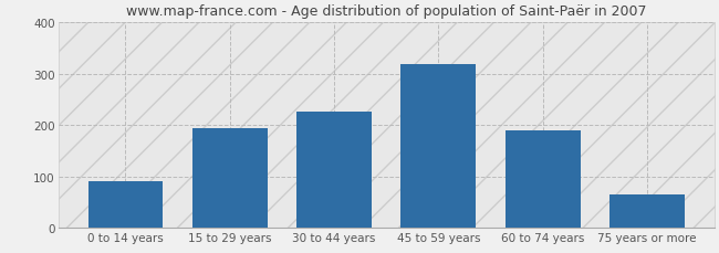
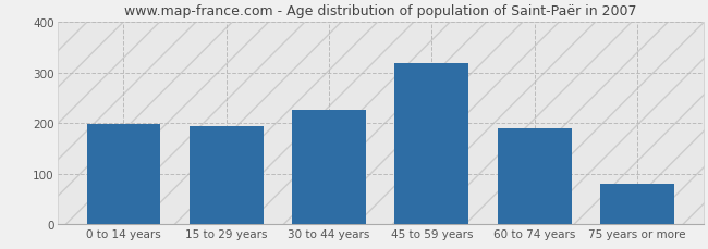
0 to 14 years: 90 -> 199
75 years or more: 65 -> 80
